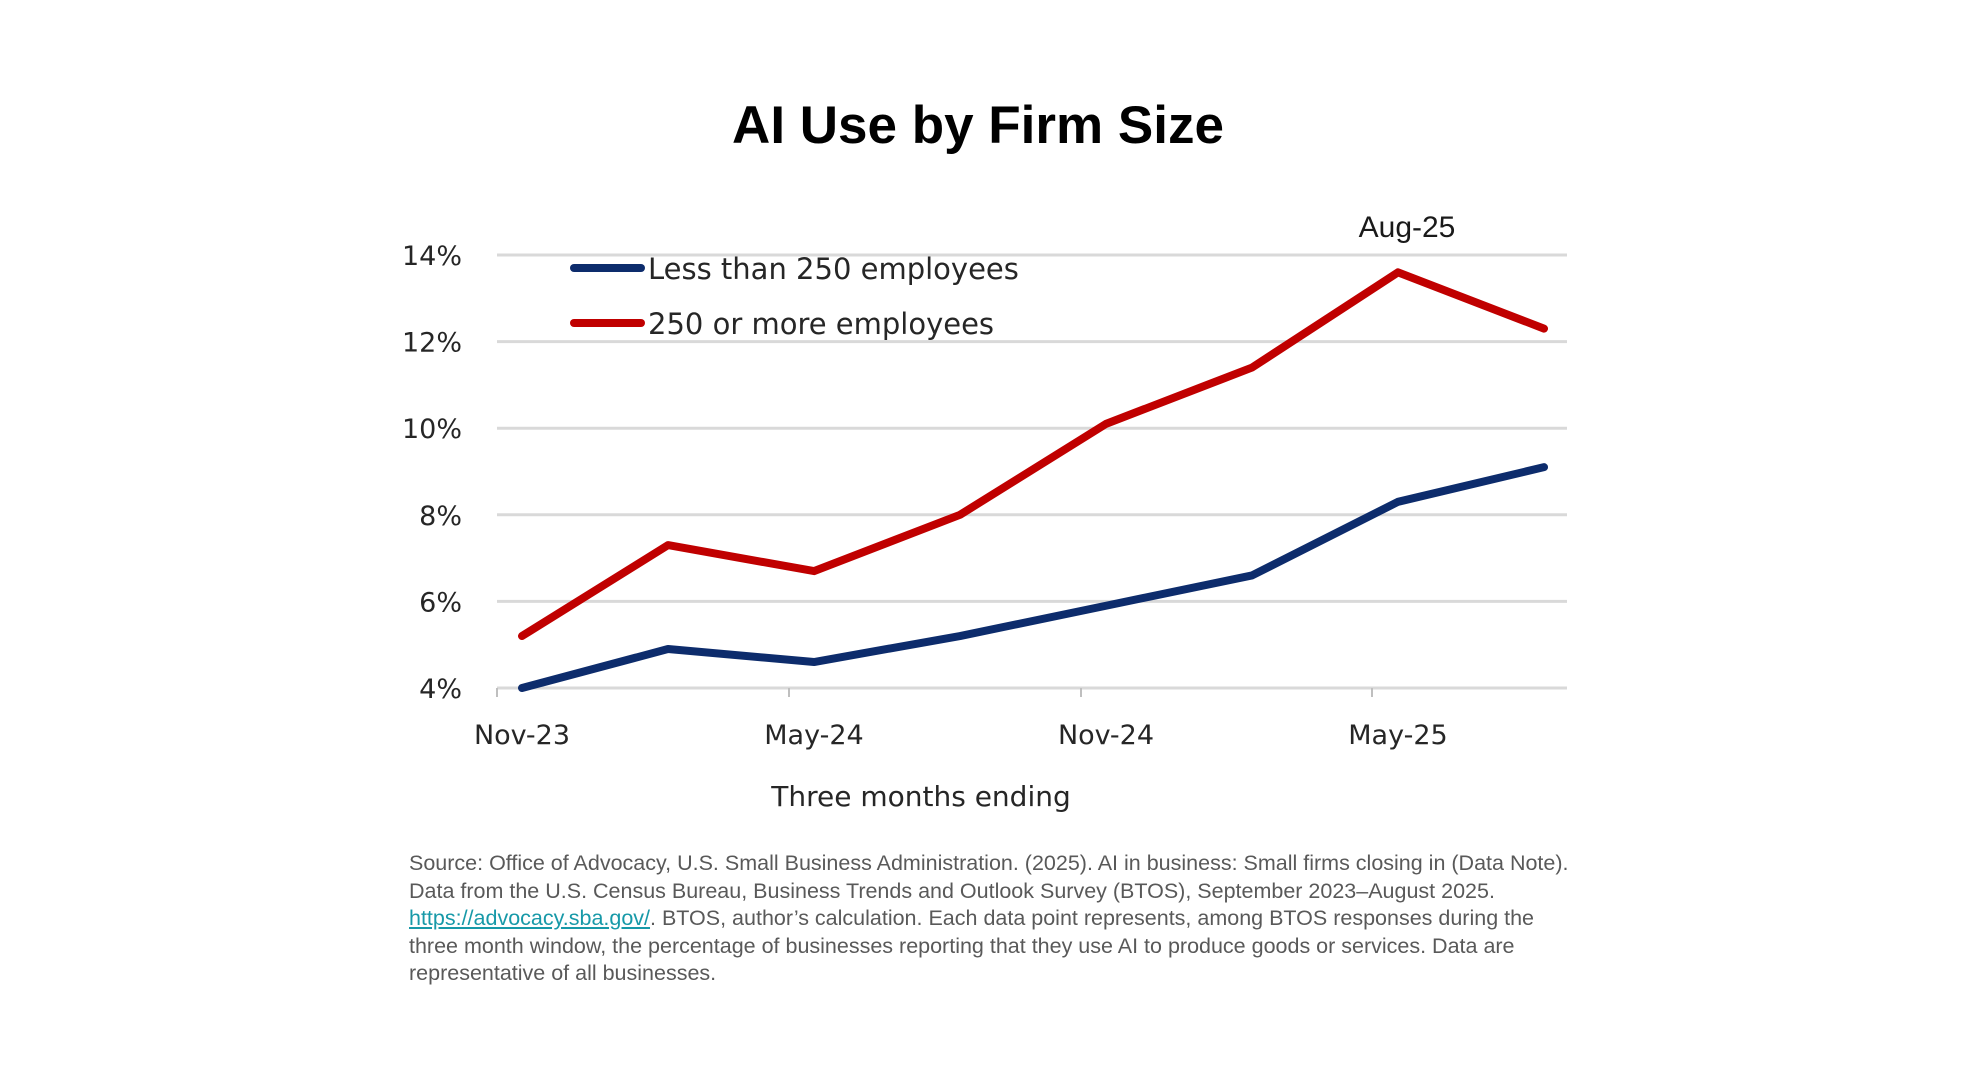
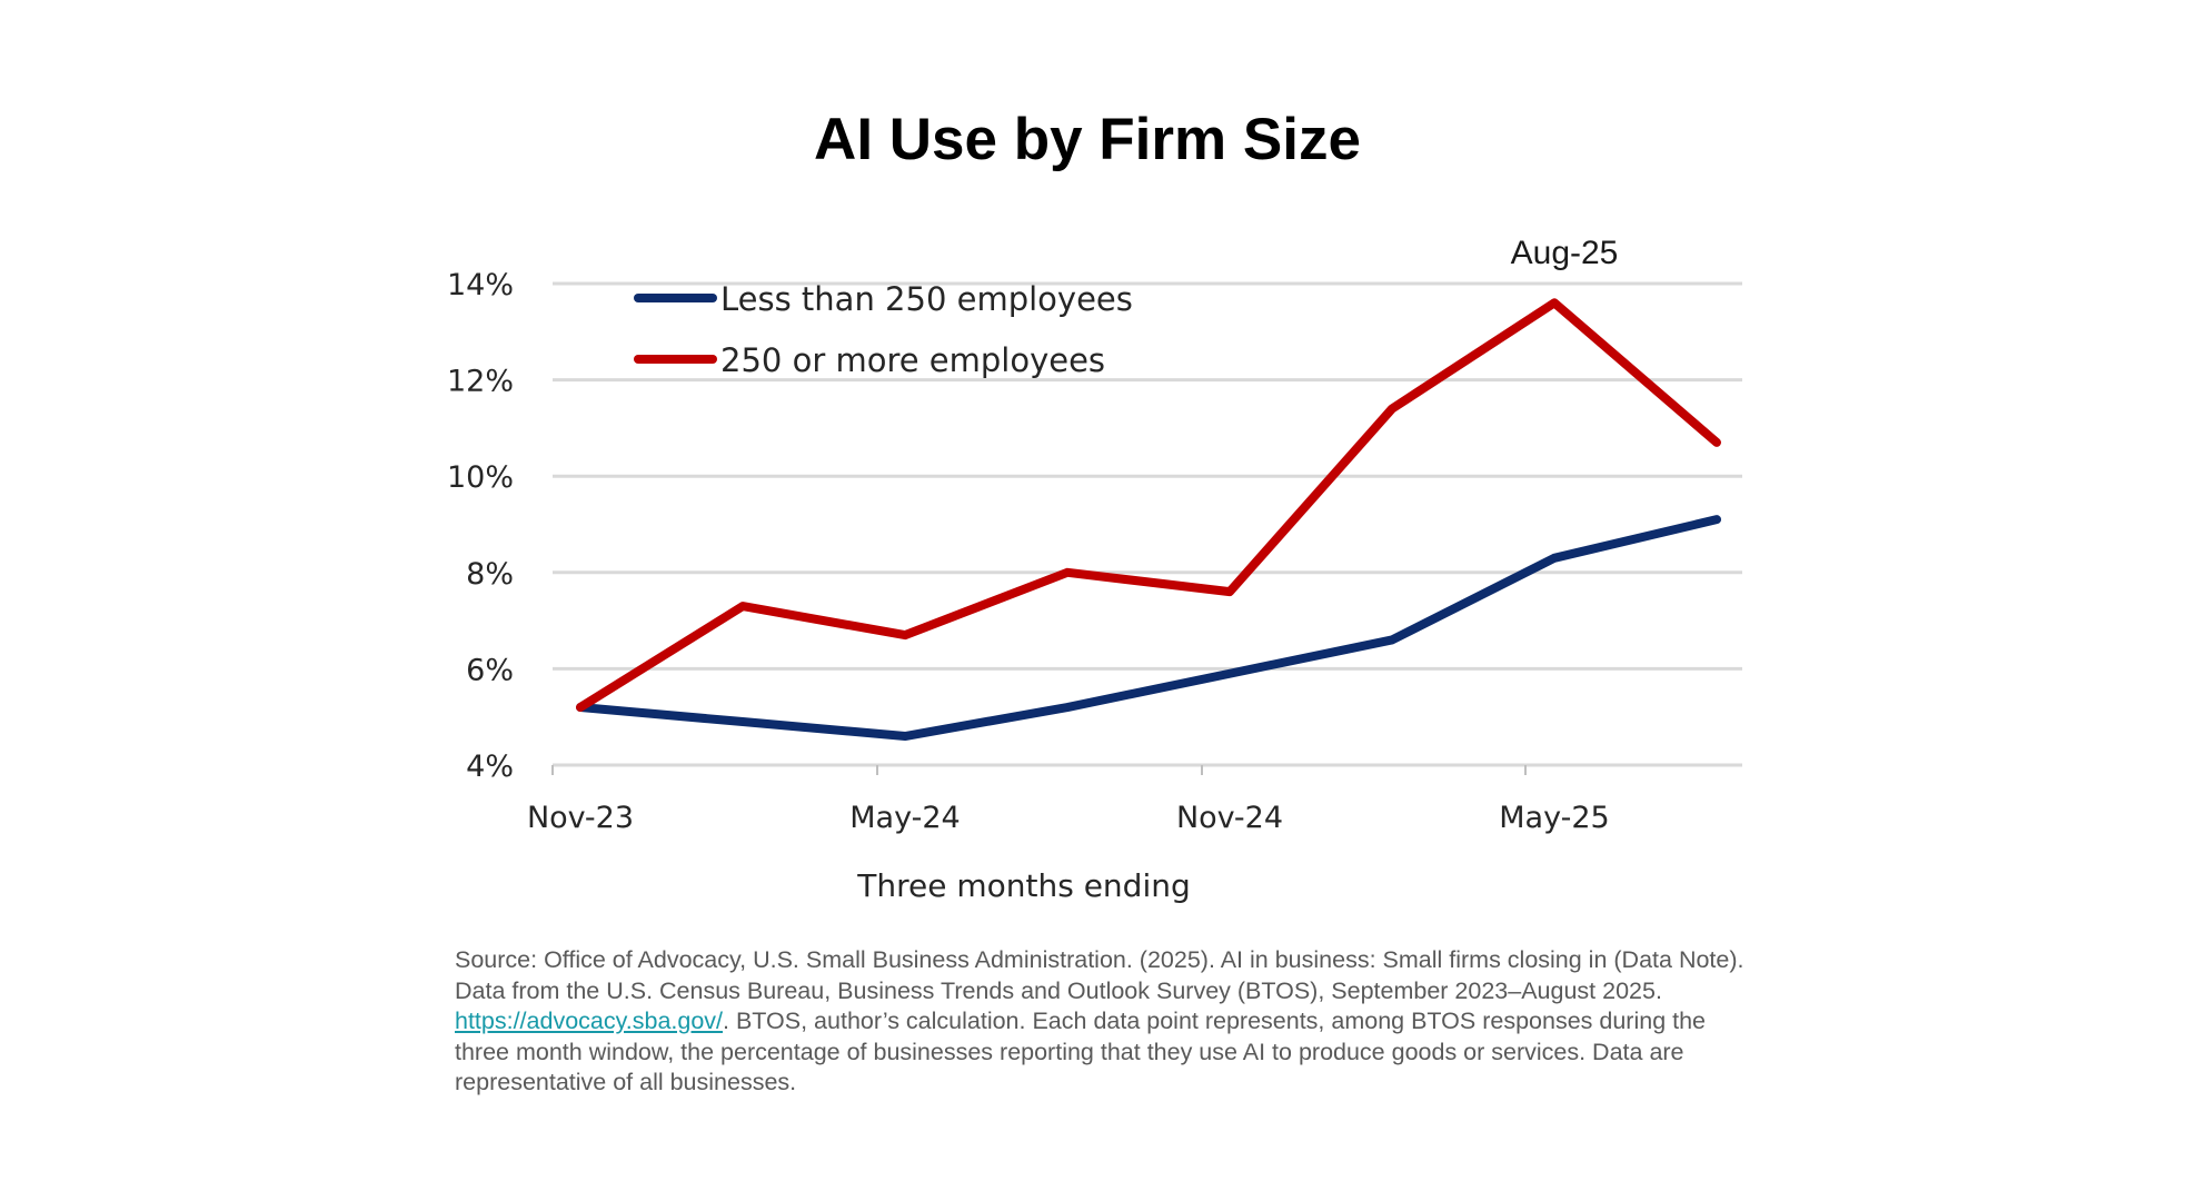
Less than 250 employees/Nov-23: 4.0% -> 5.2%
250 or more employees/Nov-24: 10.1% -> 7.6%
250 or more employees/Aug-25: 12.3% -> 10.7%
